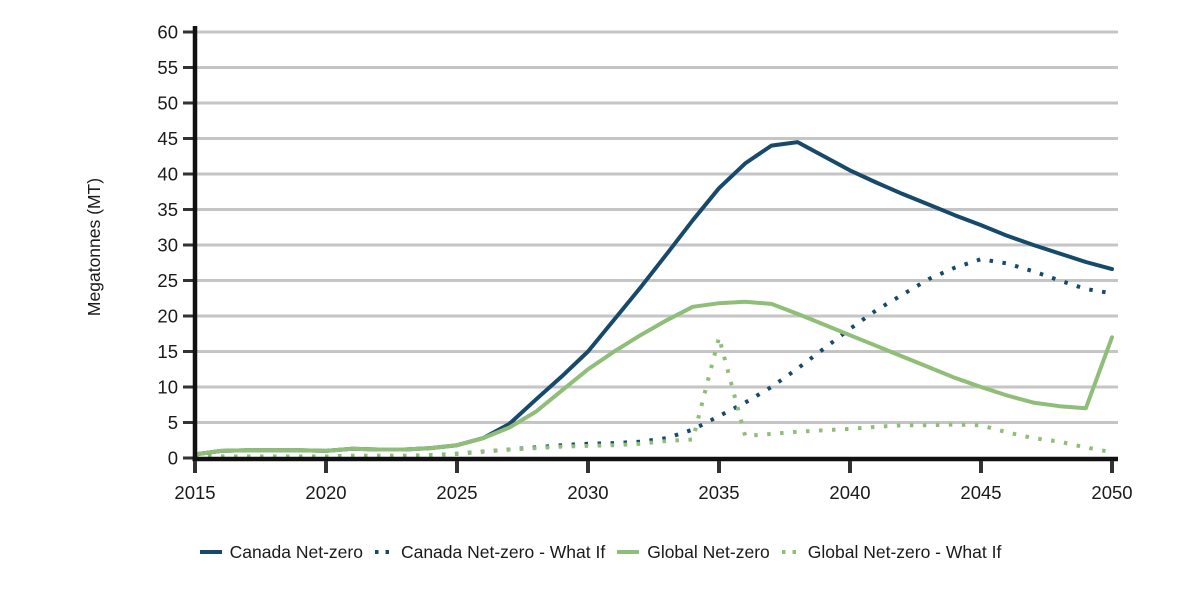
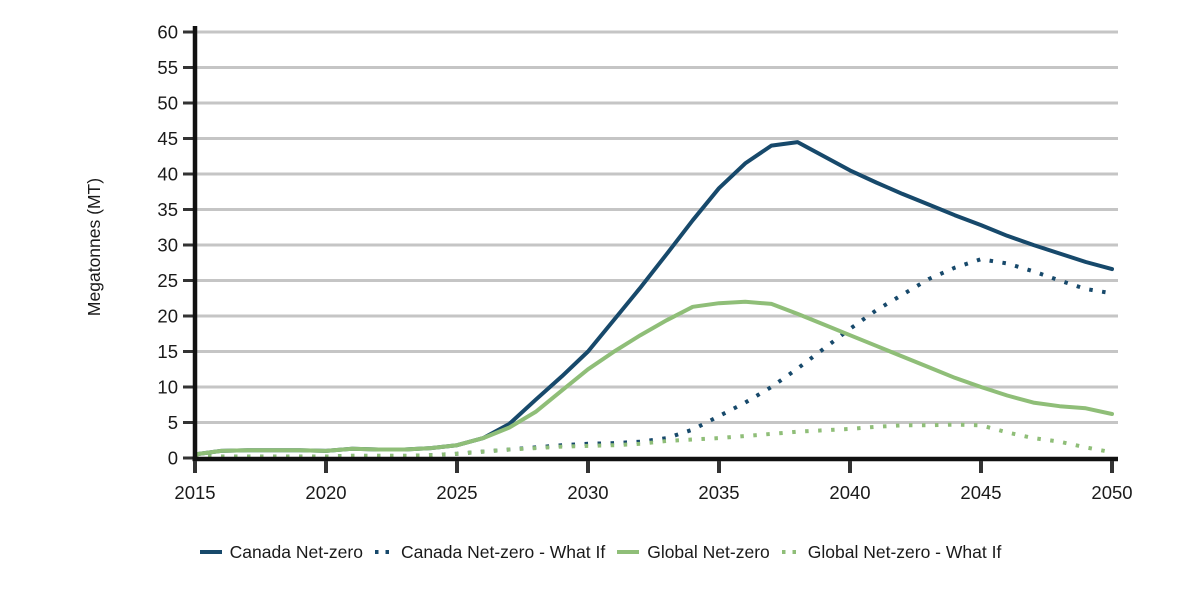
Global Net-zero - What If/2035: 17 -> 3
Global Net-zero/2050: 17 -> 6
